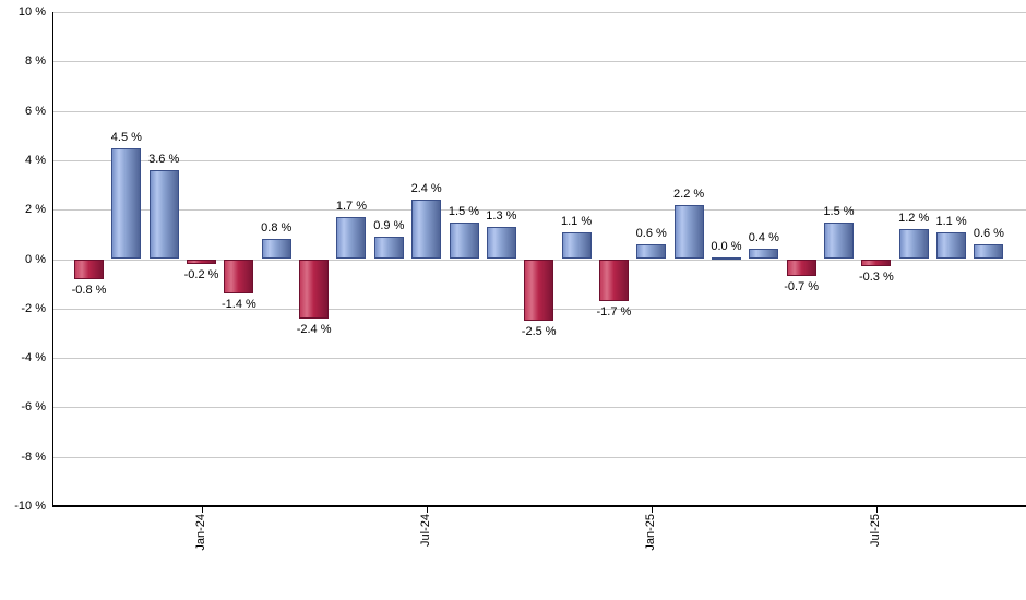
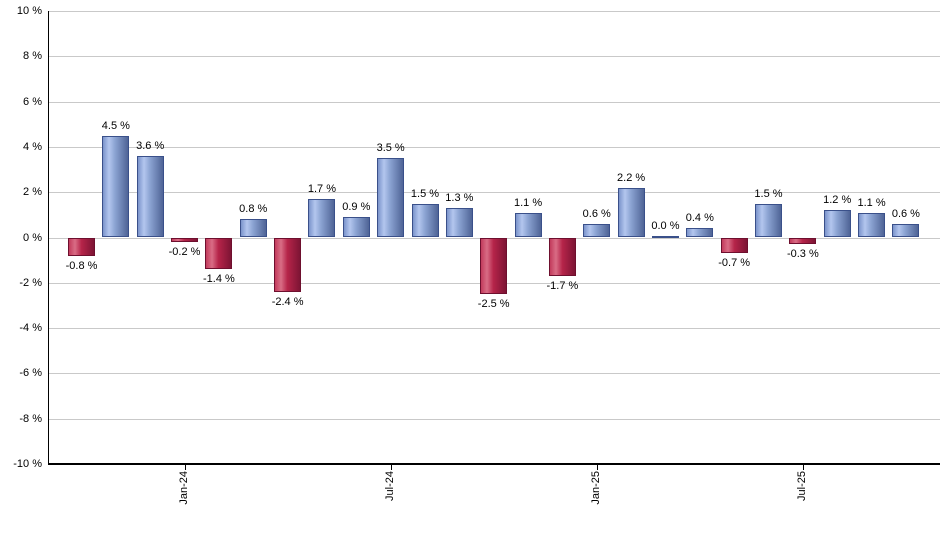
Jul-24: 2.4 -> 3.5
